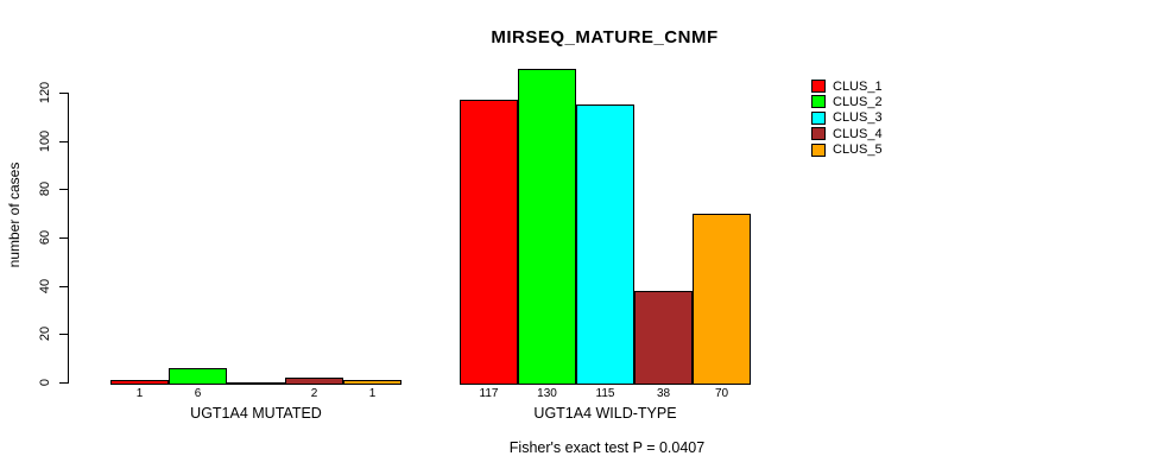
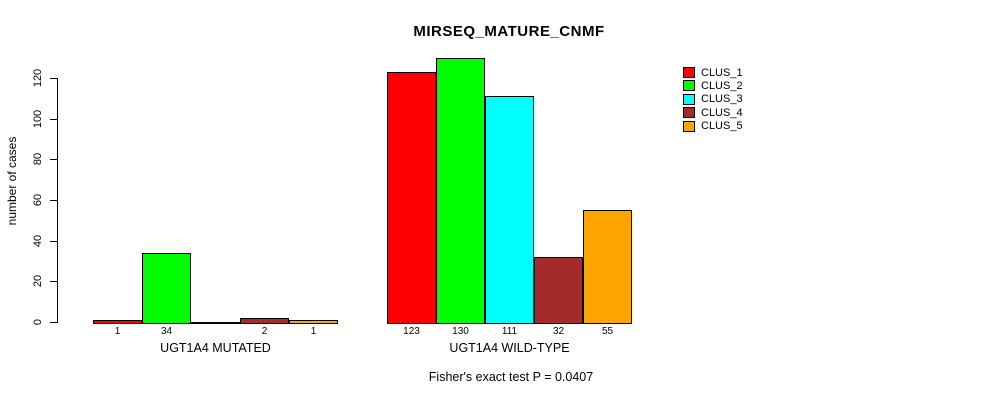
CLUS_2/UGT1A4 MUTATED: 6 -> 34
CLUS_1/UGT1A4 WILD-TYPE: 117 -> 123
CLUS_3/UGT1A4 WILD-TYPE: 115 -> 111
CLUS_4/UGT1A4 WILD-TYPE: 38 -> 32
CLUS_5/UGT1A4 WILD-TYPE: 70 -> 55
